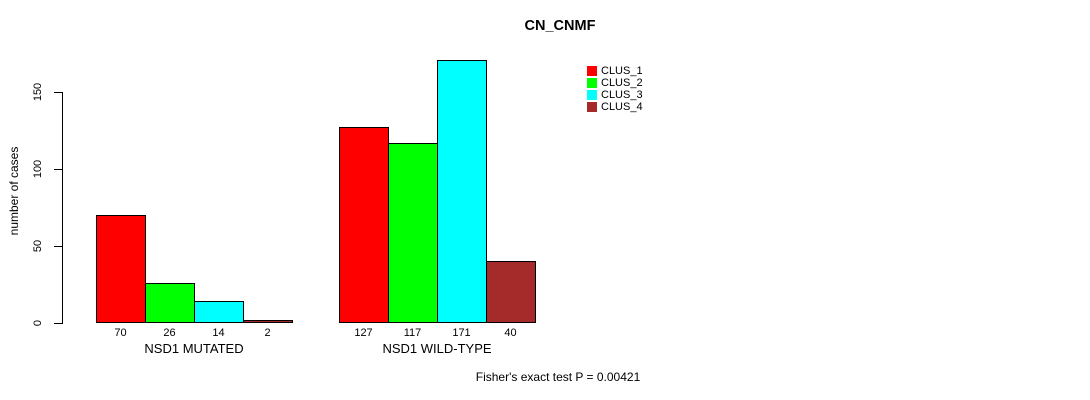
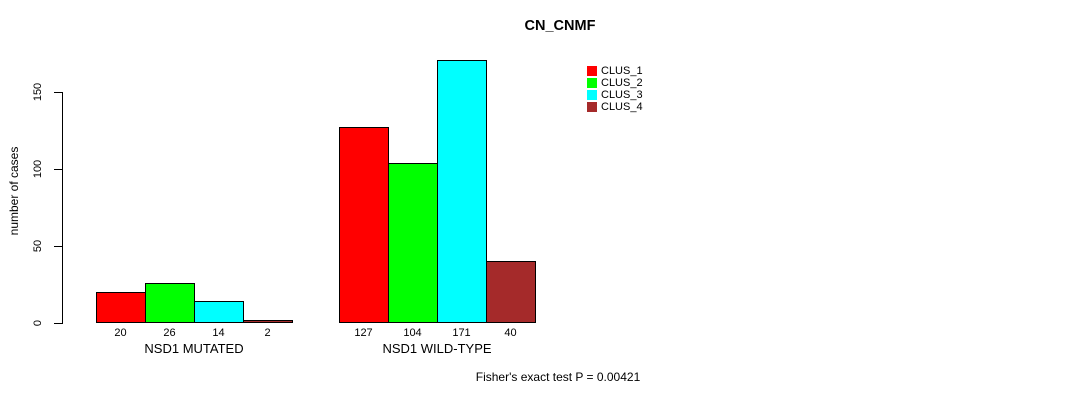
CLUS_1/NSD1 MUTATED: 70 -> 20
CLUS_2/NSD1 WILD-TYPE: 117 -> 104
